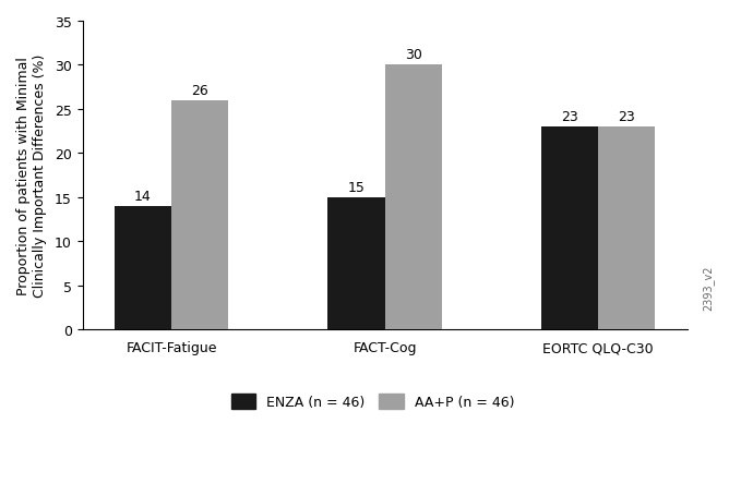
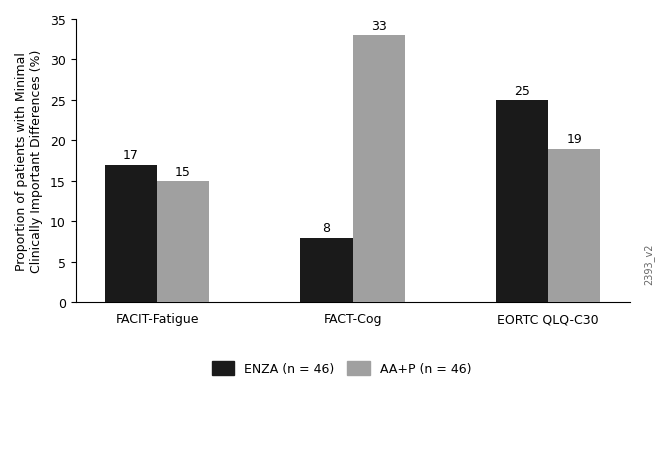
ENZA (n = 46)/FACIT-Fatigue: 14 -> 17
AA+P (n = 46)/FACIT-Fatigue: 26 -> 15
ENZA (n = 46)/FACT-Cog: 15 -> 8
AA+P (n = 46)/FACT-Cog: 30 -> 33
ENZA (n = 46)/EORTC QLQ-C30: 23 -> 25
AA+P (n = 46)/EORTC QLQ-C30: 23 -> 19
